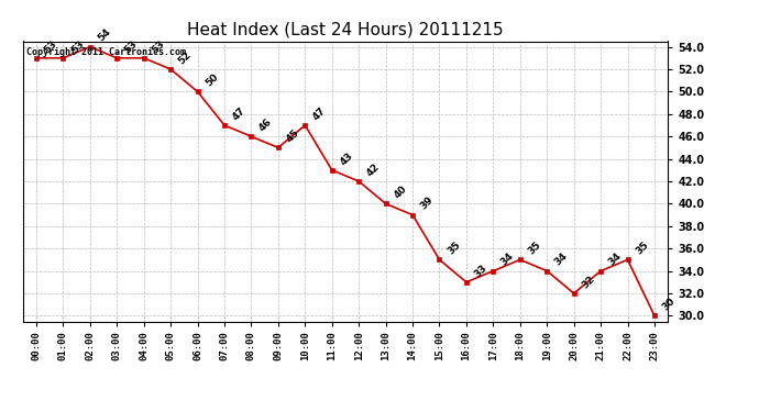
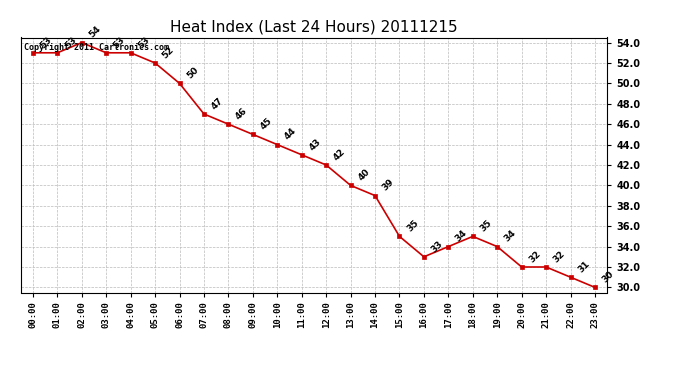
10:00: 47 -> 44
21:00: 34 -> 32
22:00: 35 -> 31
